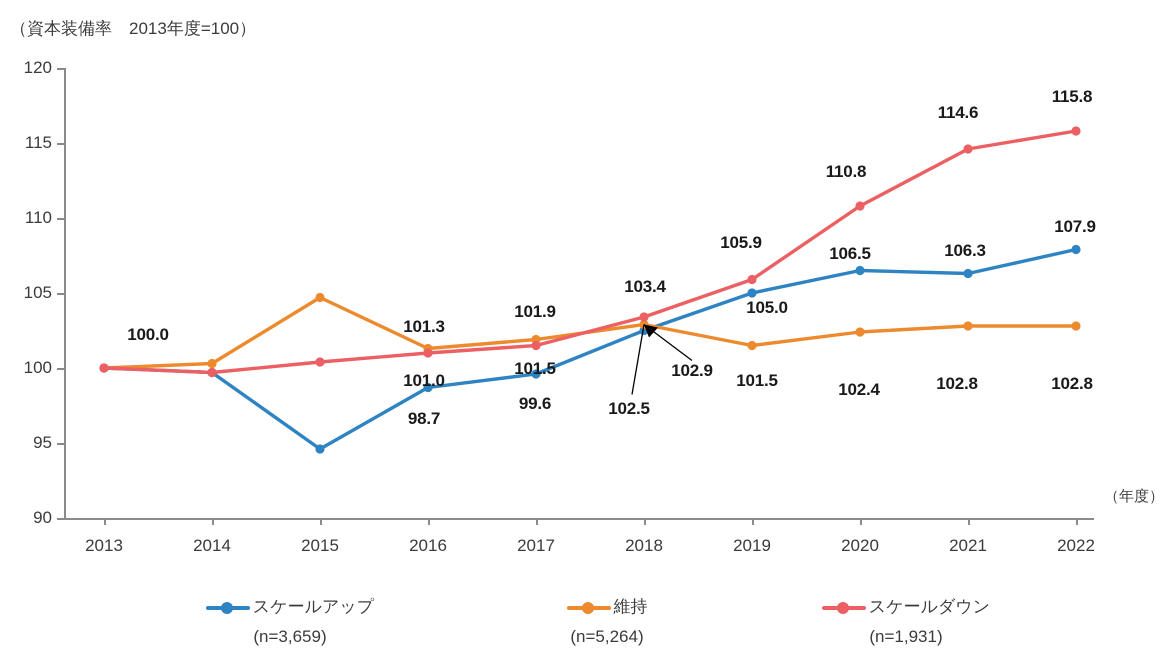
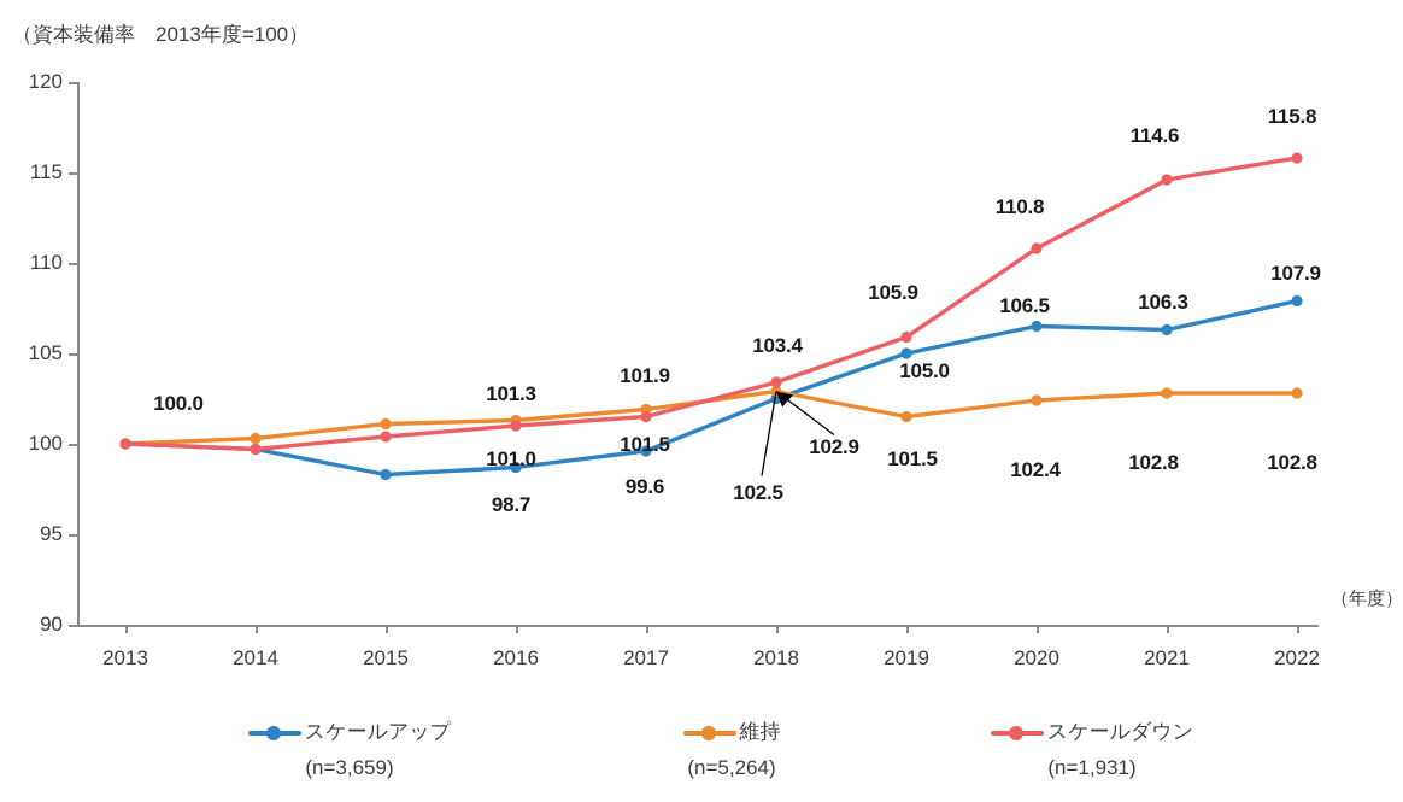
スケールアップ/2015: 94.6 -> 98.3
維持/2015: 104.7 -> 101.1
